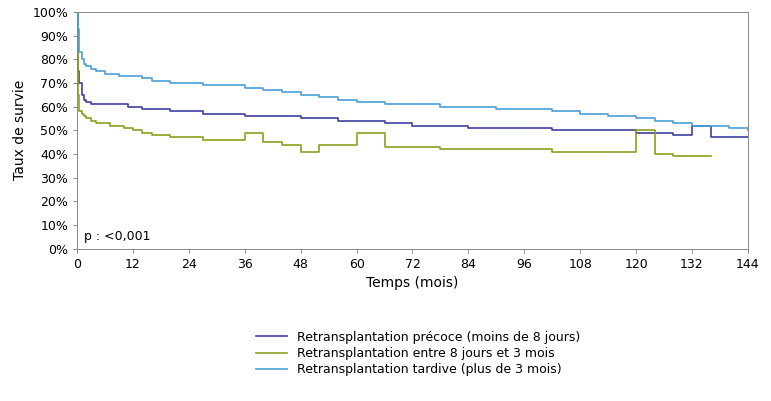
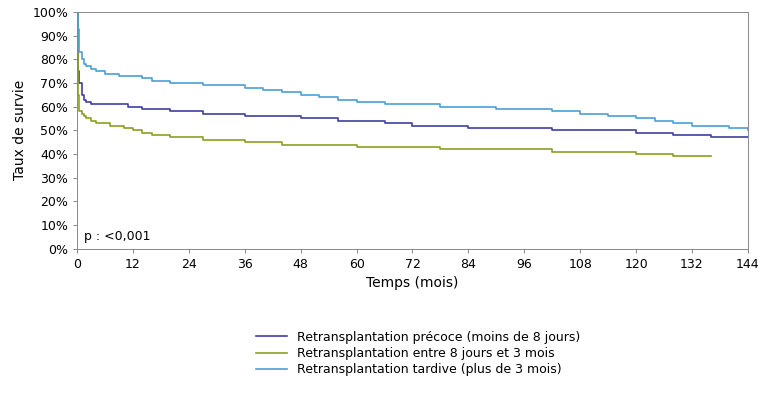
Retransplantation entre 8 jours et 3 mois/36: 49% -> 45%
Retransplantation entre 8 jours et 3 mois/48: 41% -> 44%
Retransplantation entre 8 jours et 3 mois/60: 49% -> 43%
Retransplantation entre 8 jours et 3 mois/120: 50% -> 40%
Retransplantation précoce (moins de 8 jours)/132: 52% -> 48%
